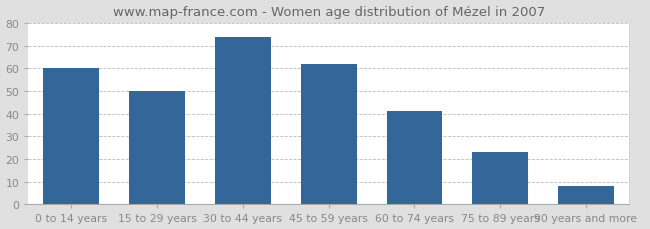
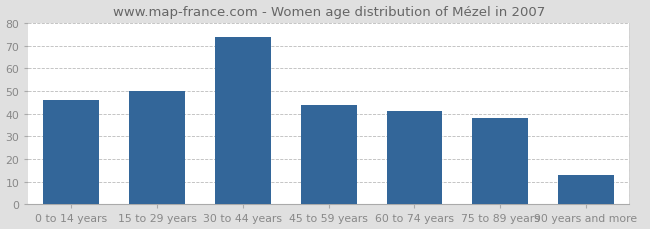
0 to 14 years: 60 -> 46
45 to 59 years: 62 -> 44
75 to 89 years: 23 -> 38
90 years and more: 8 -> 13
